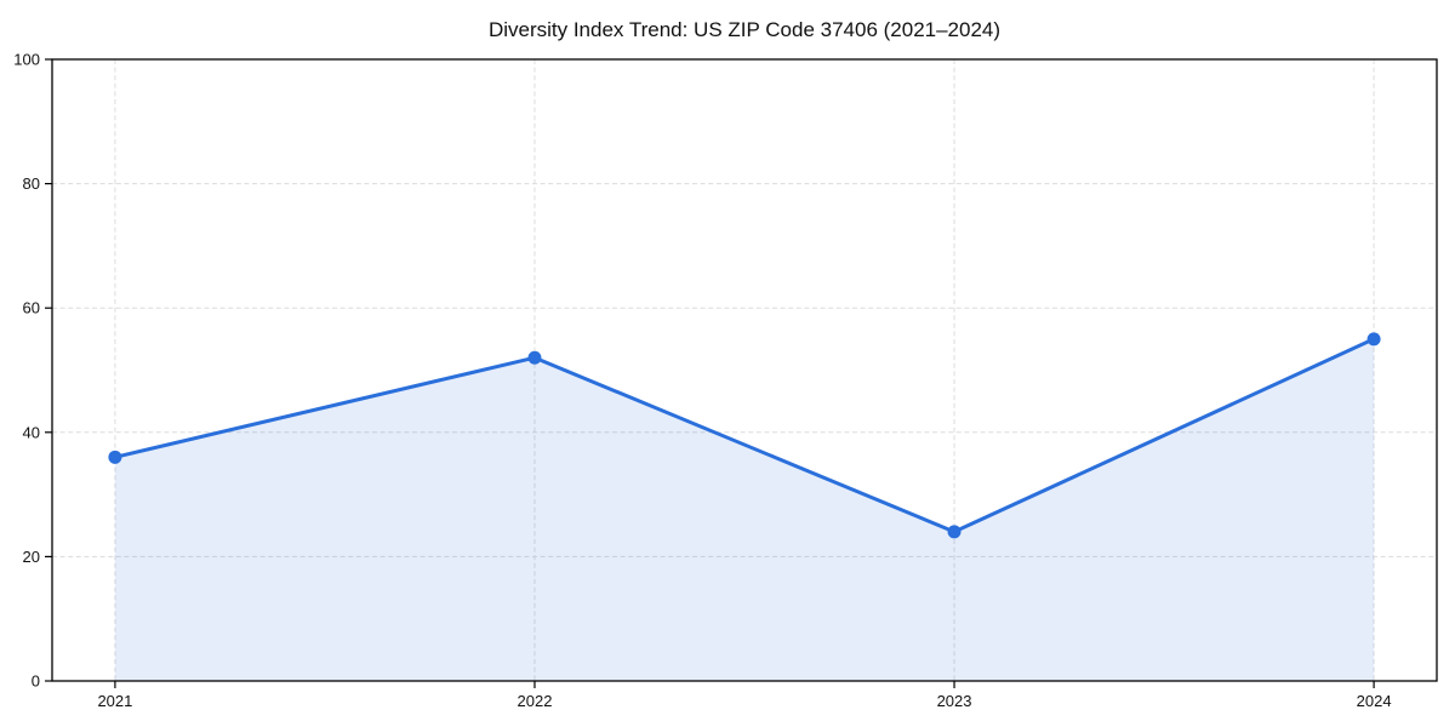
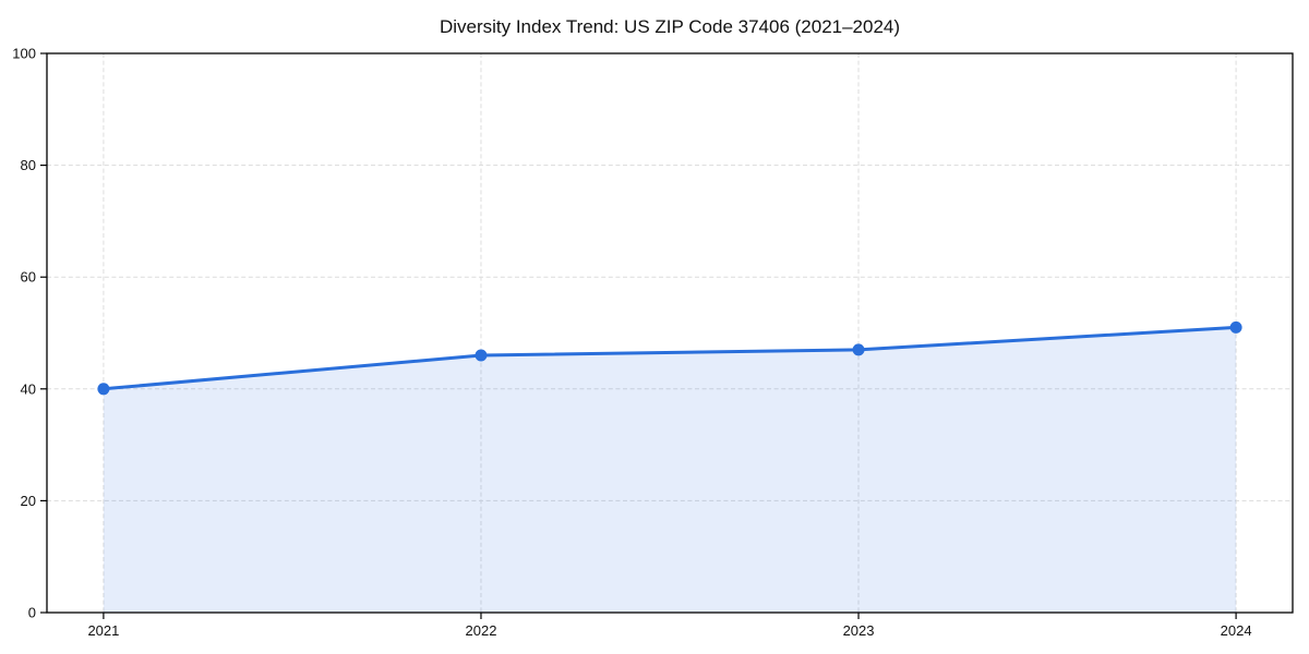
2021: 36 -> 40
2022: 52 -> 46
2023: 24 -> 47
2024: 55 -> 51
